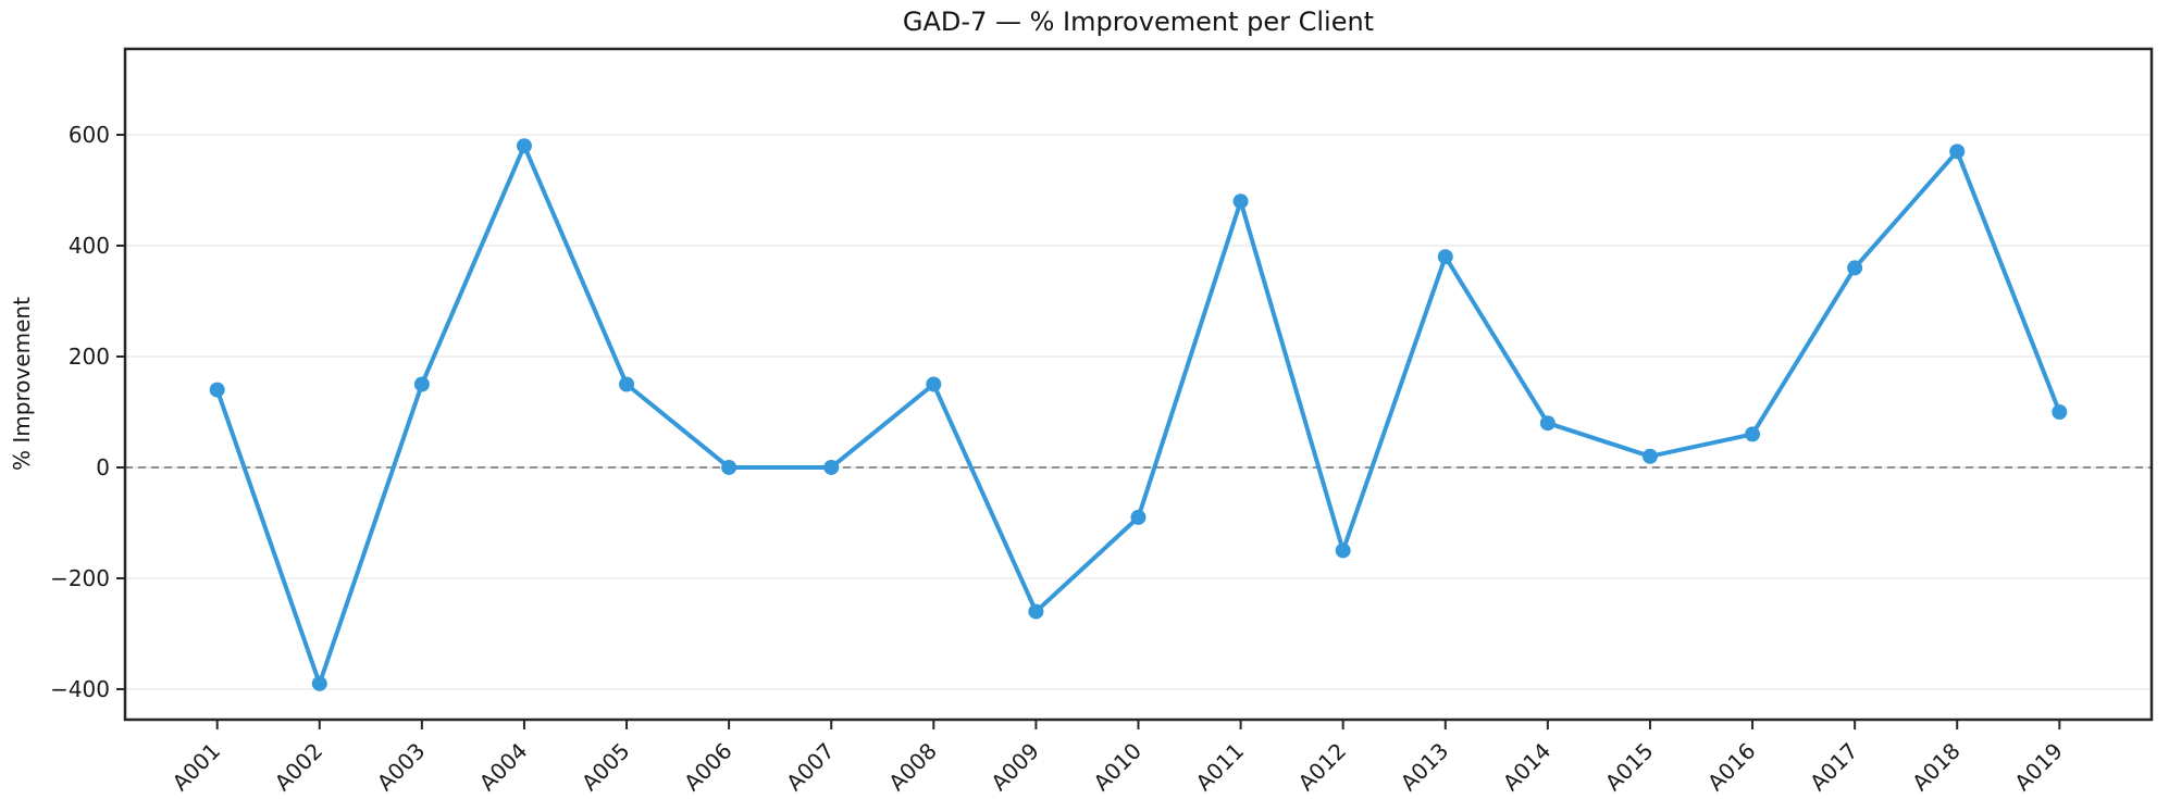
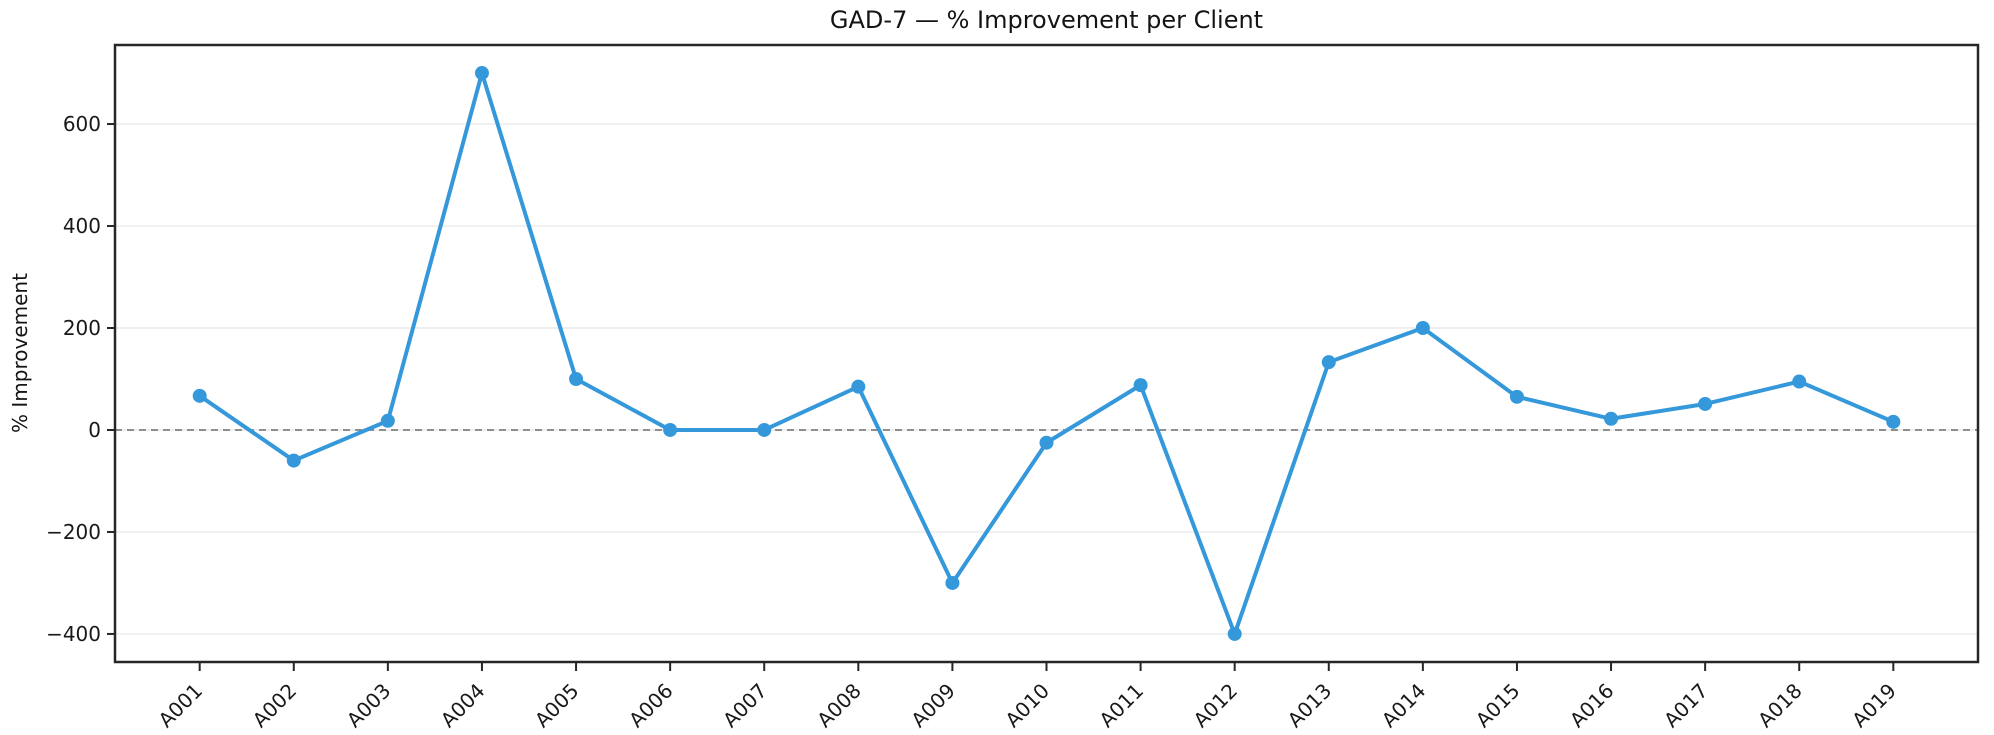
A001: 140 -> 70
A002: -390 -> -60
A003: 150 -> 20
A004: 580 -> 700
A005: 150 -> 100
A008: 150 -> 80
A009: -260 -> -300
A010: -90 -> -20
A011: 480 -> 90
A012: -150 -> -400
A013: 380 -> 130
A014: 80 -> 200
A015: 20 -> 60
A016: 60 -> 20
A017: 360 -> 50
A018: 570 -> 100
A019: 100 -> 20
